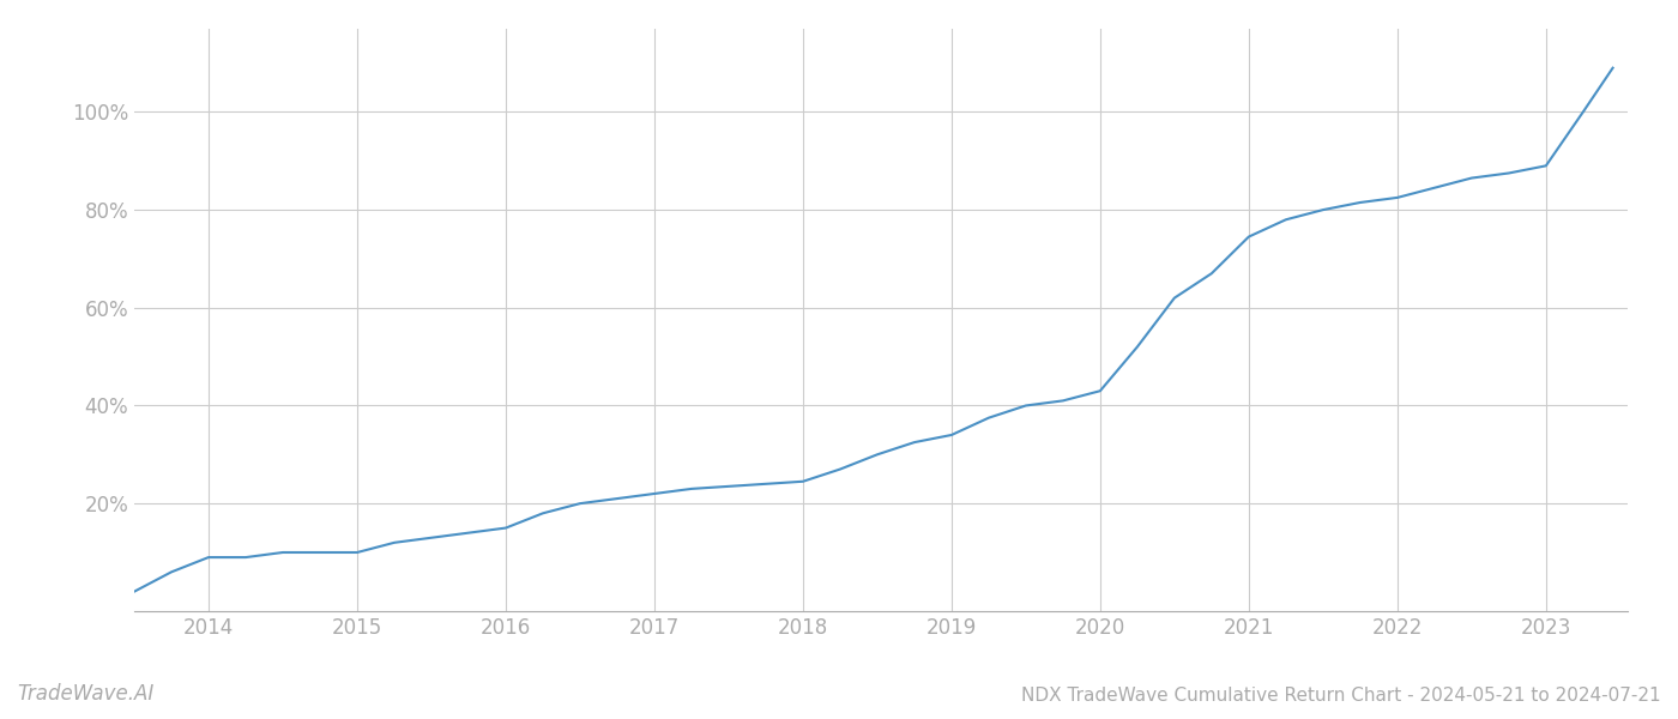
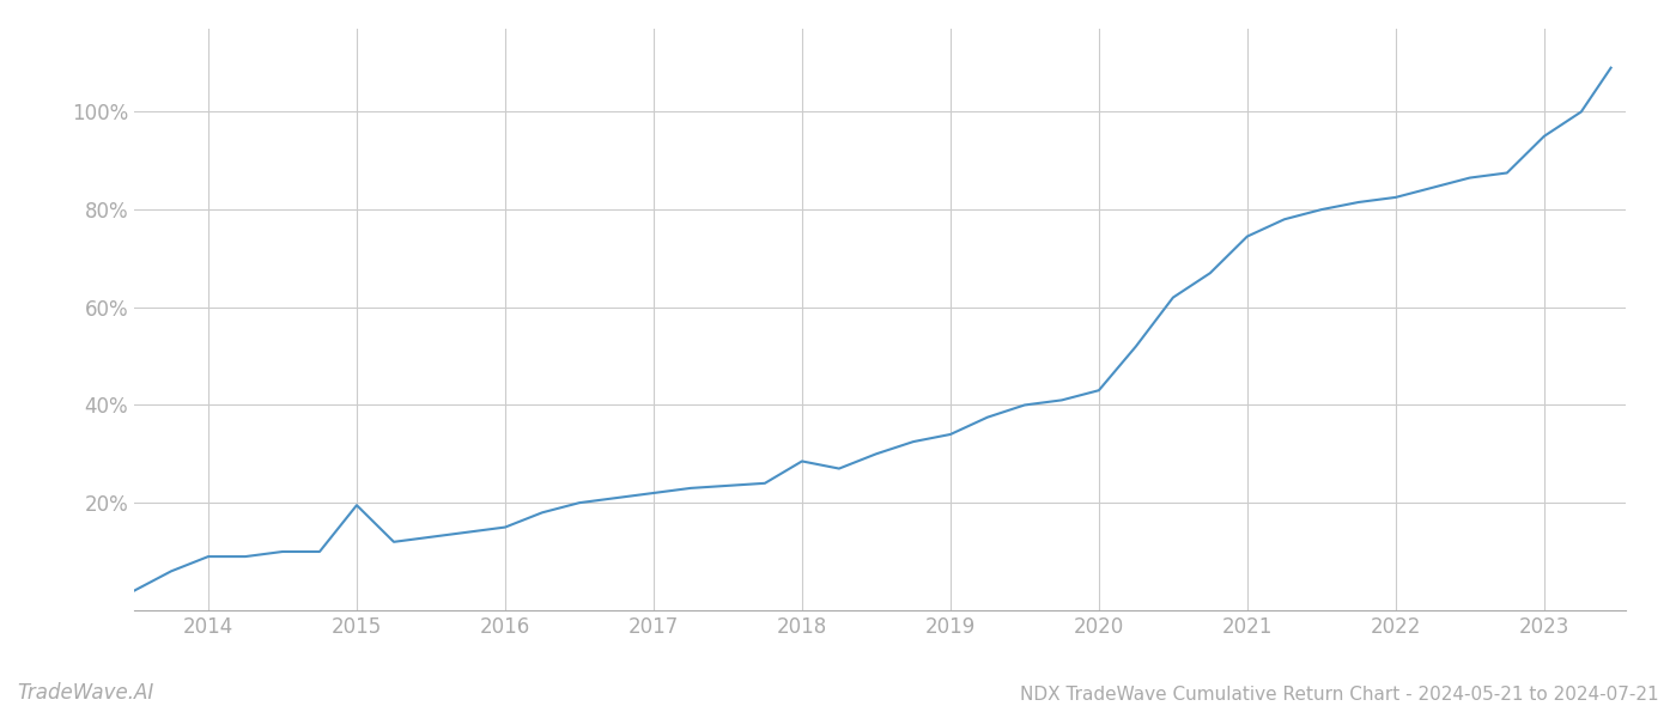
2015: 10.0% -> 19.5%
2018: 24.5% -> 28.5%
2023: 89.0% -> 95.0%
